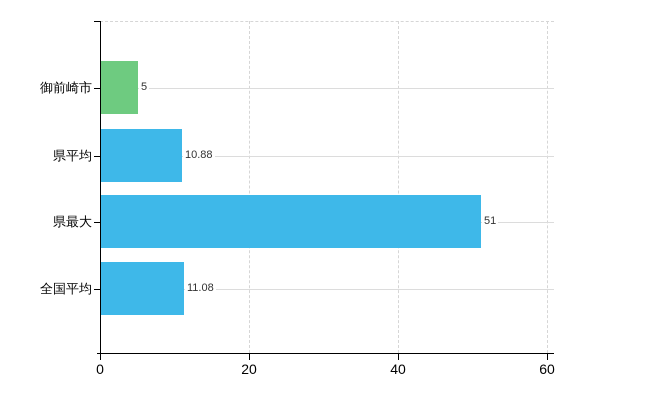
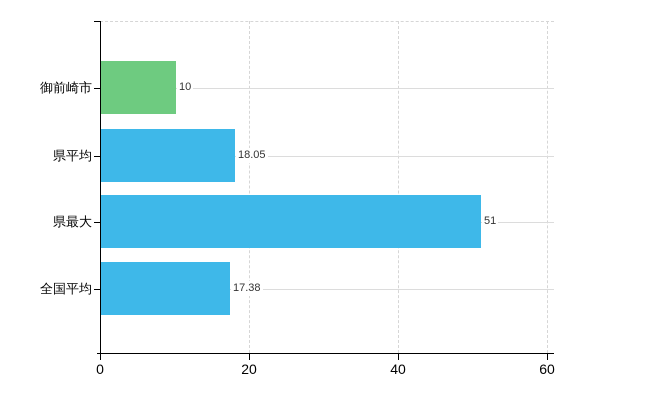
御前崎市: 5 -> 10
県平均: 10.88 -> 18.05
全国平均: 11.08 -> 17.38
